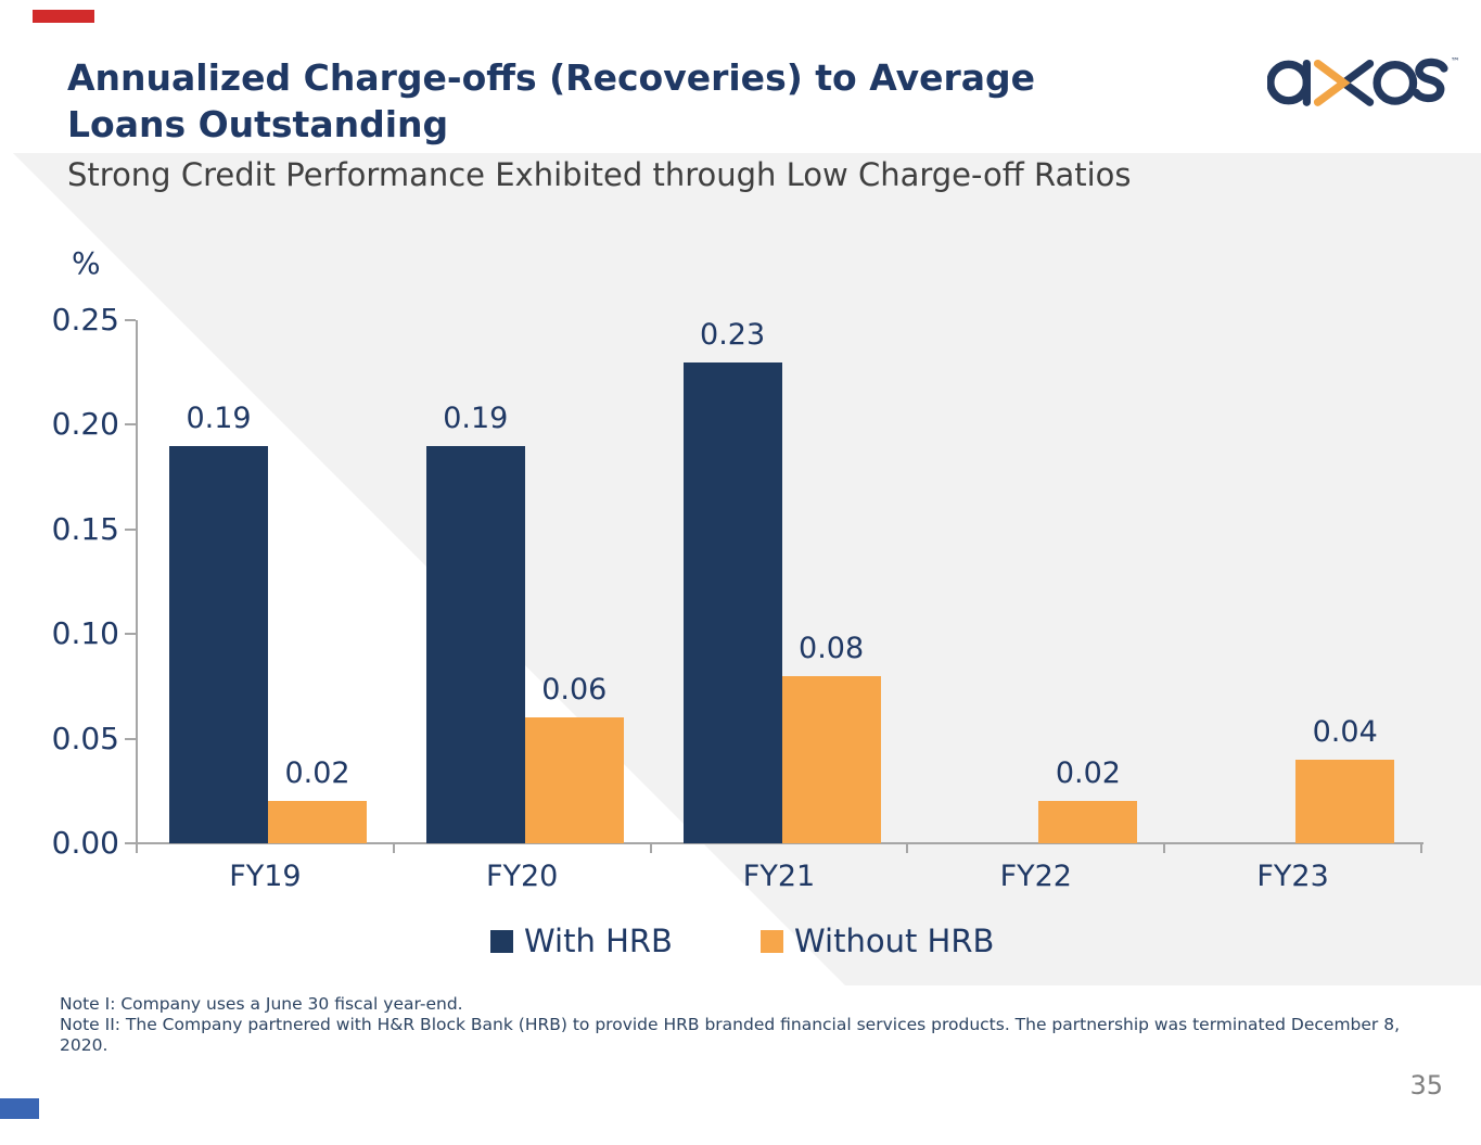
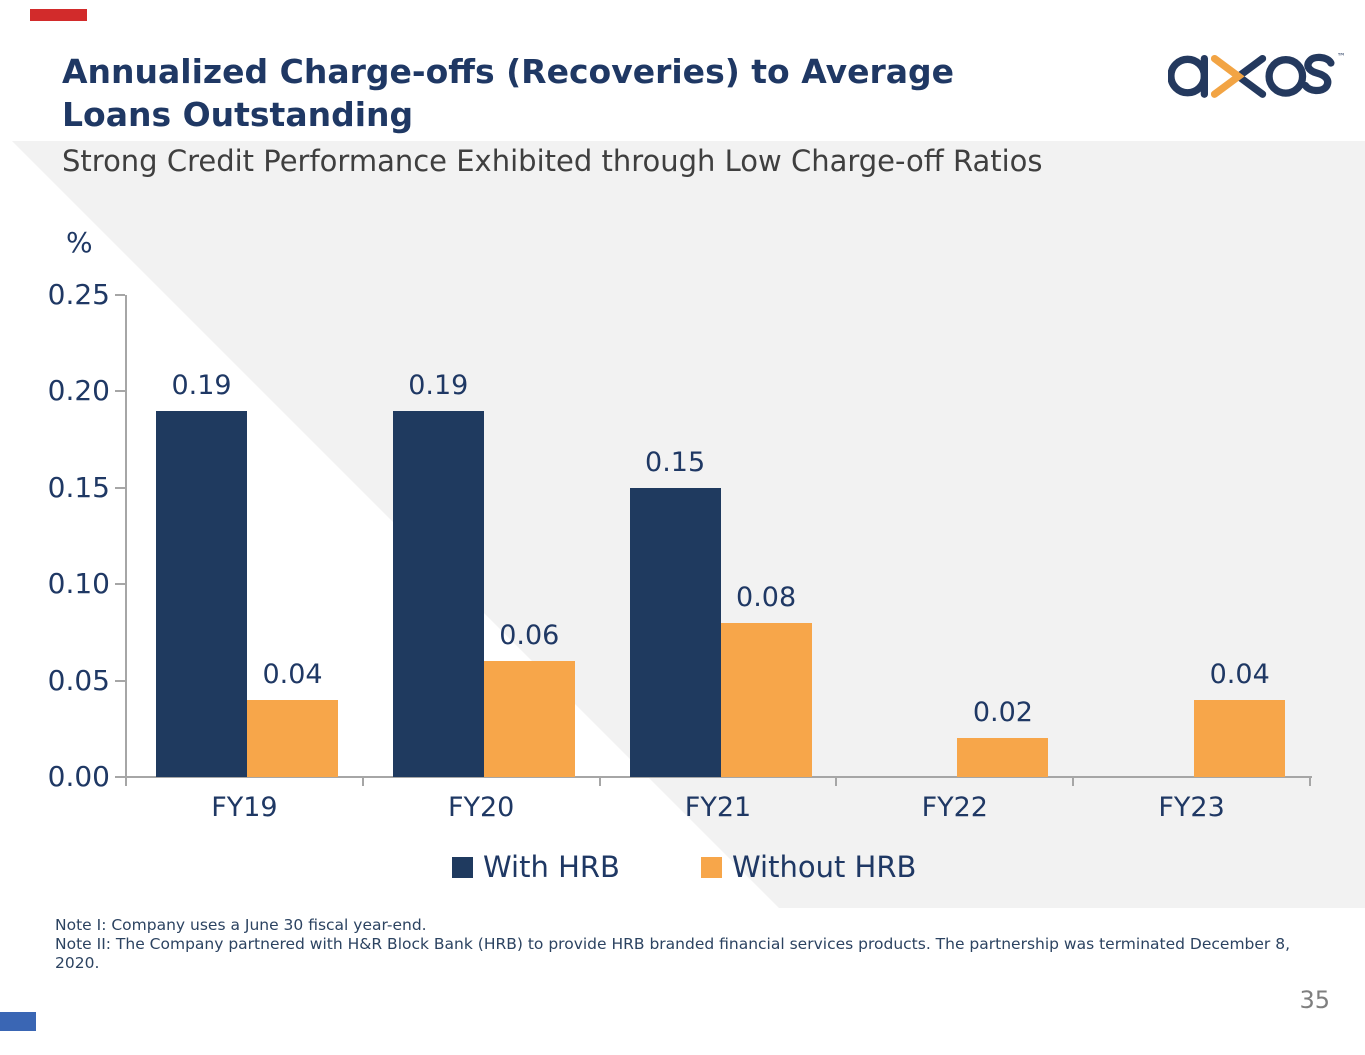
Without HRB/FY19: 0.02 -> 0.04
With HRB/FY21: 0.23 -> 0.15
